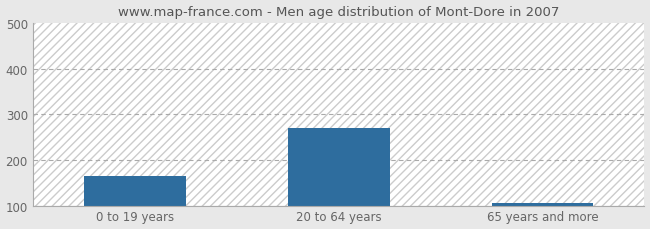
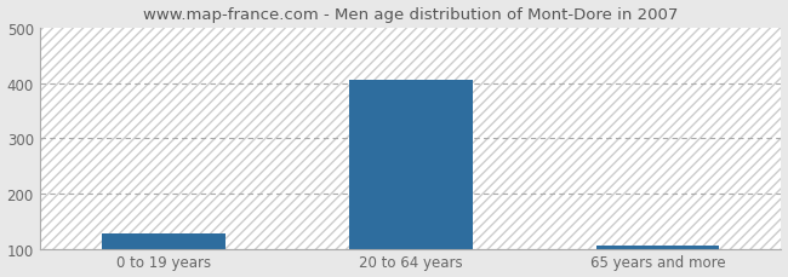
0 to 19 years: 165 -> 128
20 to 64 years: 270 -> 405
